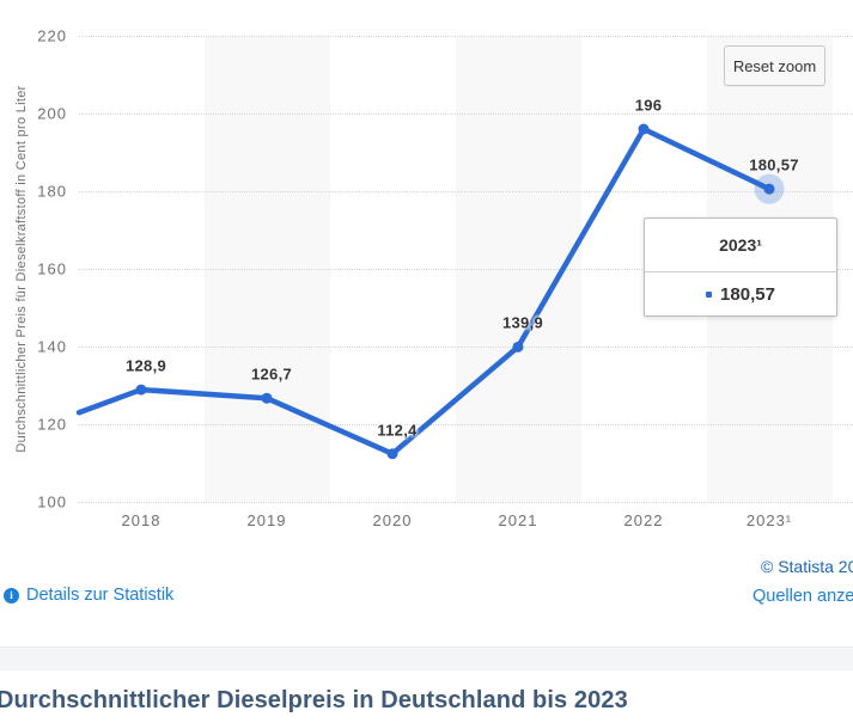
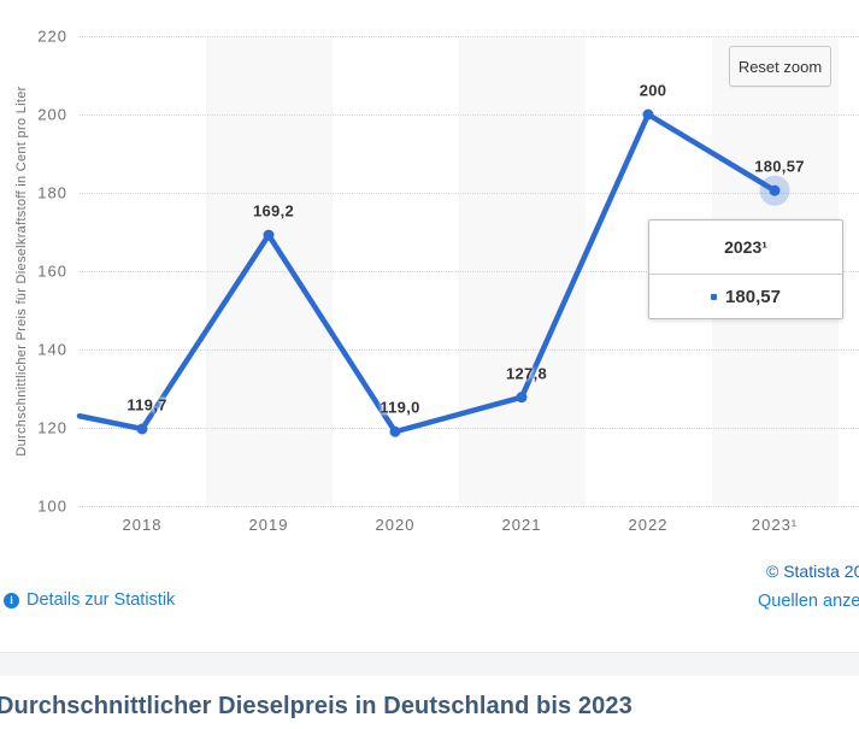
2018: 128,9 -> 119,7
2019: 126,7 -> 169,2
2020: 112,4 -> 119,0
2021: 139,9 -> 127,8
2022: 196 -> 200
